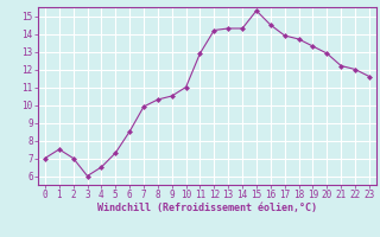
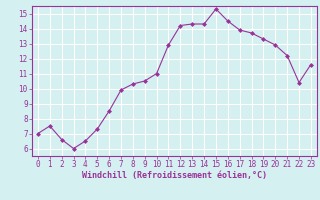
2: 7.0 -> 6.6
22: 12.0 -> 10.4
